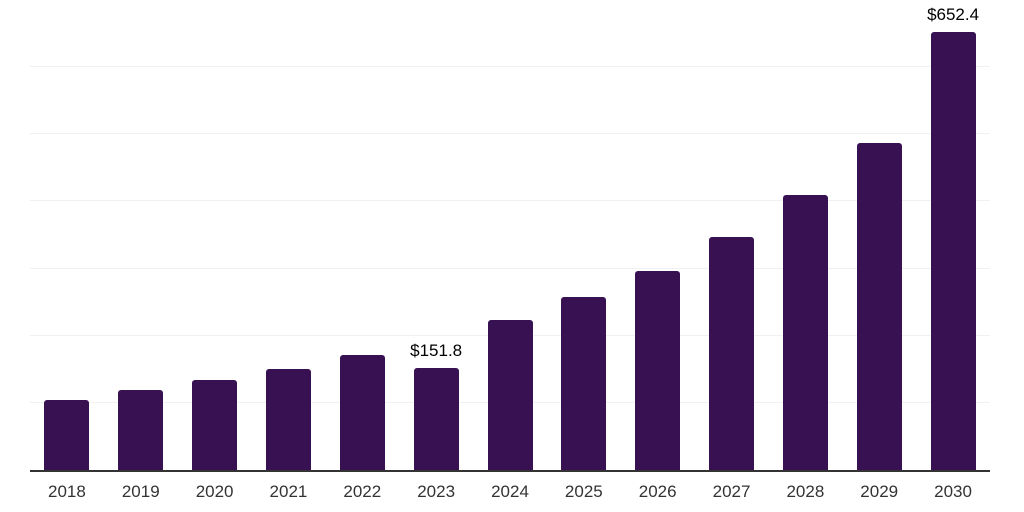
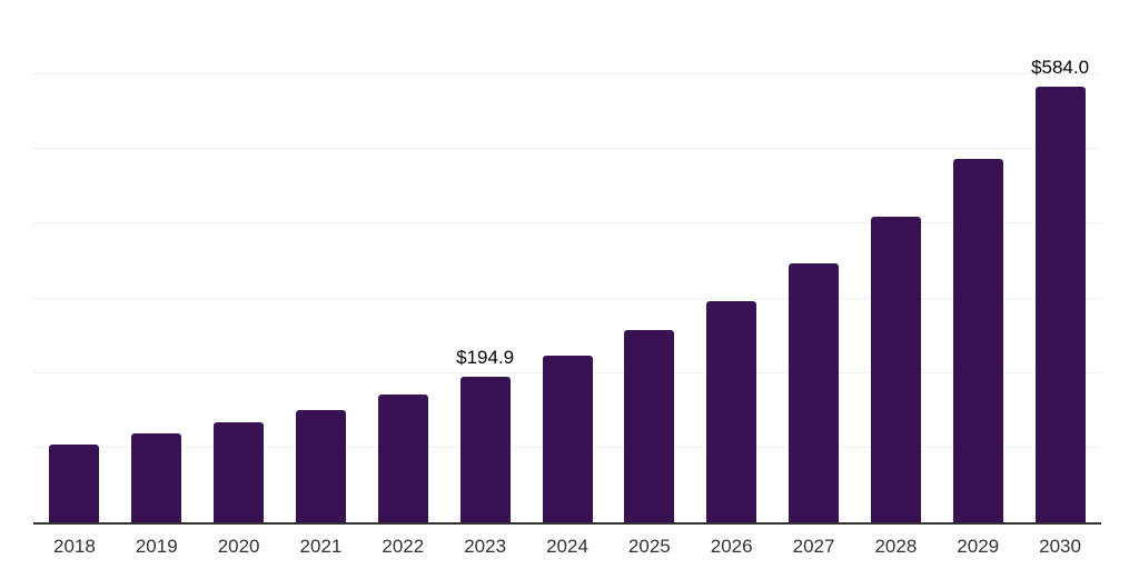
2023: $151.8 -> $194.9
2030: $652.4 -> $584.0
